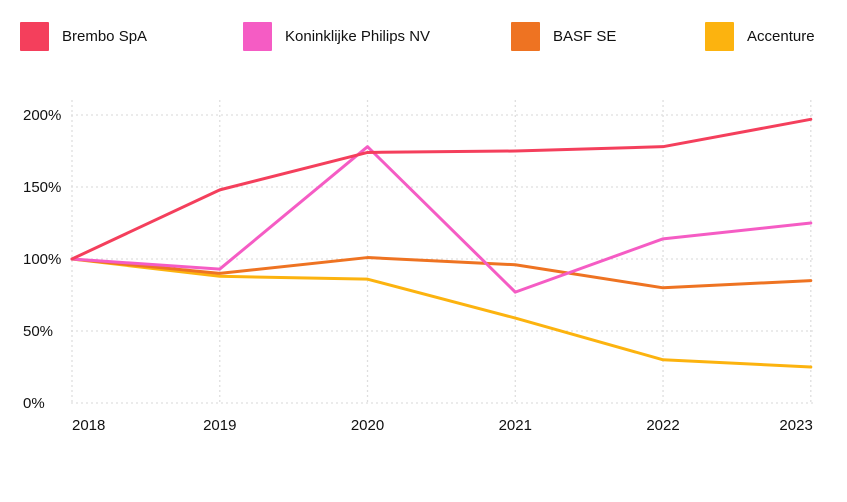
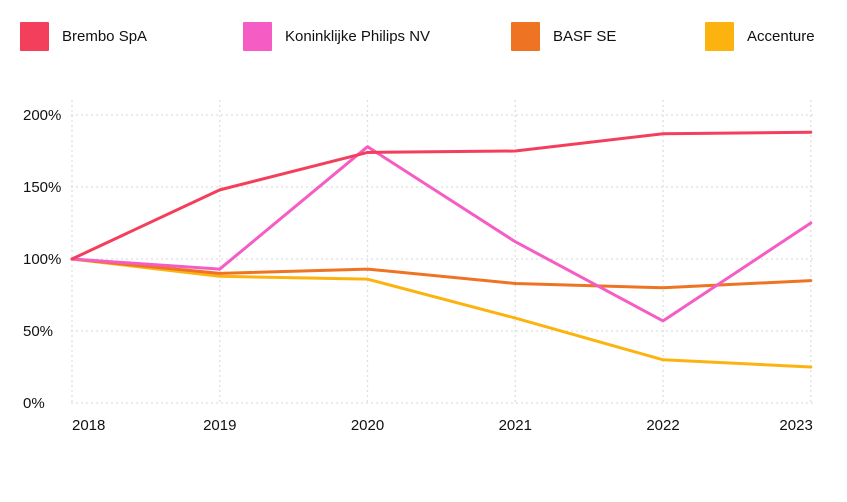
BASF SE/2020: 101% -> 93%
Koninklijke Philips NV/2021: 77% -> 112%
BASF SE/2021: 96% -> 83%
Brembo SpA/2022: 178% -> 187%
Koninklijke Philips NV/2022: 114% -> 57%
Brembo SpA/2023: 197% -> 188%
